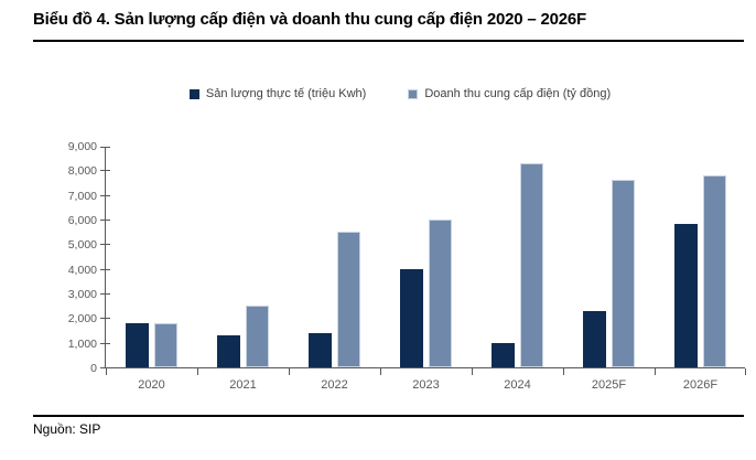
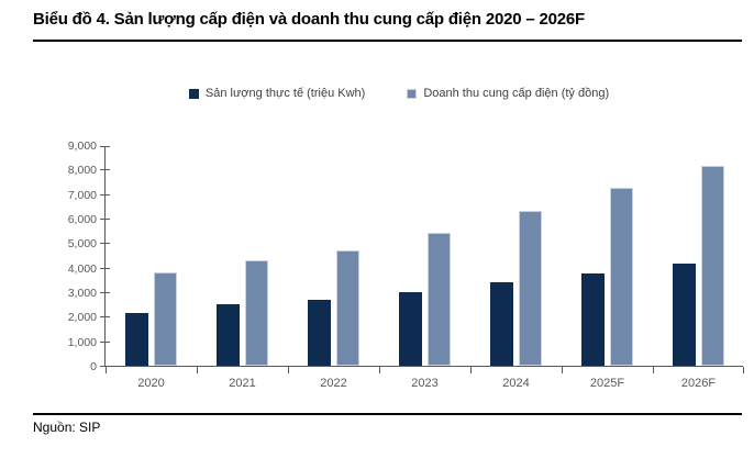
Sản lượng thực tế (triệu Kwh)/2020: 1800 -> 2200
Doanh thu cung cấp điện (tỷ đồng)/2020: 1800 -> 3800
Sản lượng thực tế (triệu Kwh)/2021: 1300 -> 2500
Doanh thu cung cấp điện (tỷ đồng)/2021: 2500 -> 4300
Sản lượng thực tế (triệu Kwh)/2022: 1400 -> 2700
Doanh thu cung cấp điện (tỷ đồng)/2022: 5500 -> 4700
Sản lượng thực tế (triệu Kwh)/2023: 4000 -> 3000
Doanh thu cung cấp điện (tỷ đồng)/2023: 6000 -> 5400
Sản lượng thực tế (triệu Kwh)/2024: 1000 -> 3400
Doanh thu cung cấp điện (tỷ đồng)/2024: 8300 -> 6300
Sản lượng thực tế (triệu Kwh)/2025F: 2300 -> 3800
Doanh thu cung cấp điện (tỷ đồng)/2025F: 7600 -> 7200
Sản lượng thực tế (triệu Kwh)/2026F: 5800 -> 4200
Doanh thu cung cấp điện (tỷ đồng)/2026F: 7800 -> 8200
